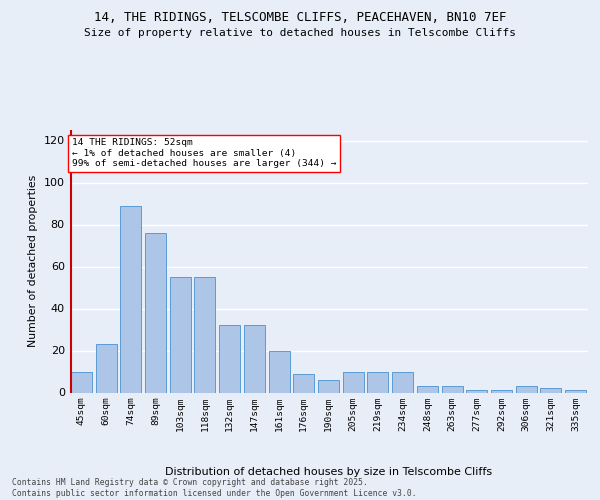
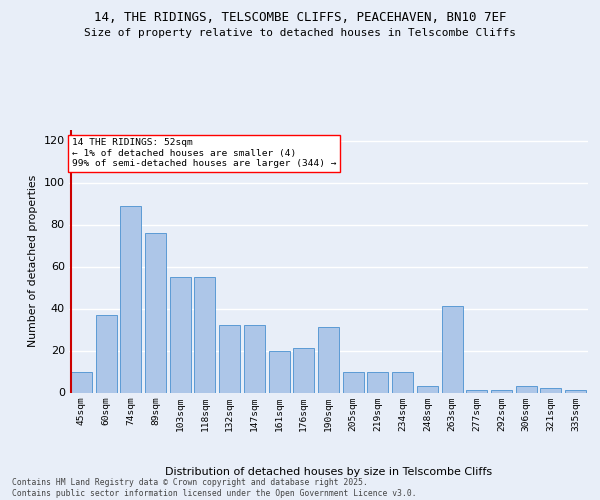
60sqm: 23 -> 37
176sqm: 9 -> 21
190sqm: 6 -> 31
263sqm: 3 -> 41
